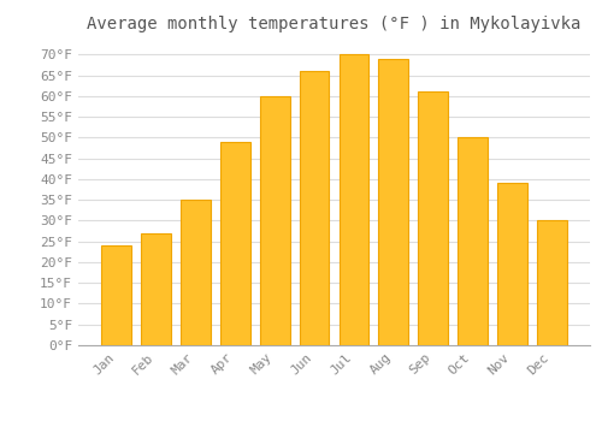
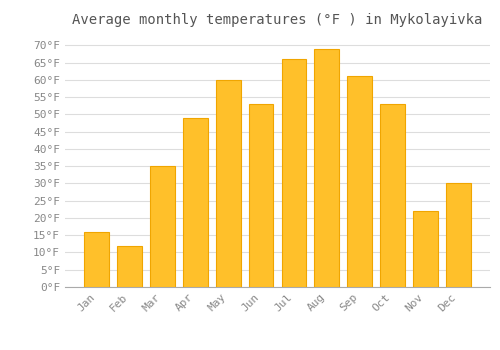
Jan: 24°F -> 16°F
Feb: 27°F -> 12°F
Jun: 66°F -> 53°F
Jul: 70°F -> 66°F
Oct: 50°F -> 53°F
Nov: 39°F -> 22°F
